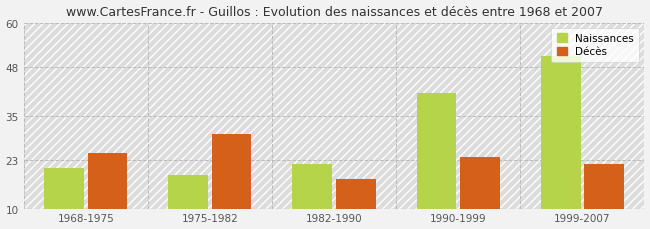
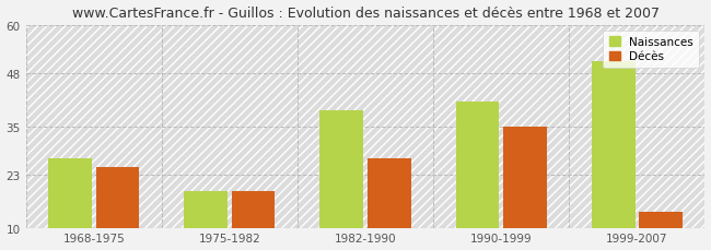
Naissances/1968-1975: 21 -> 27
Décès/1975-1982: 30 -> 19
Naissances/1982-1990: 22 -> 39
Décès/1982-1990: 18 -> 27
Décès/1990-1999: 24 -> 35
Décès/1999-2007: 22 -> 14
